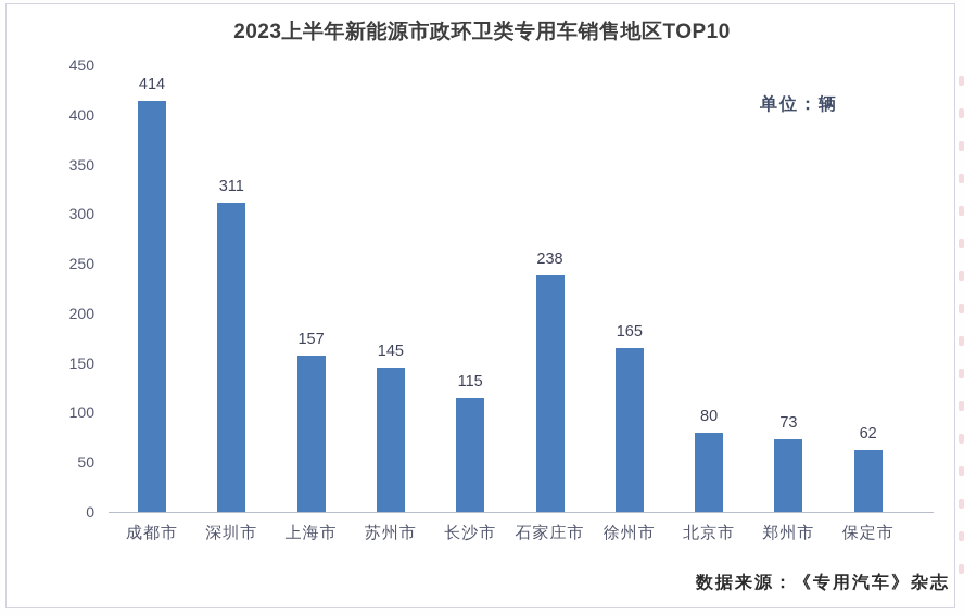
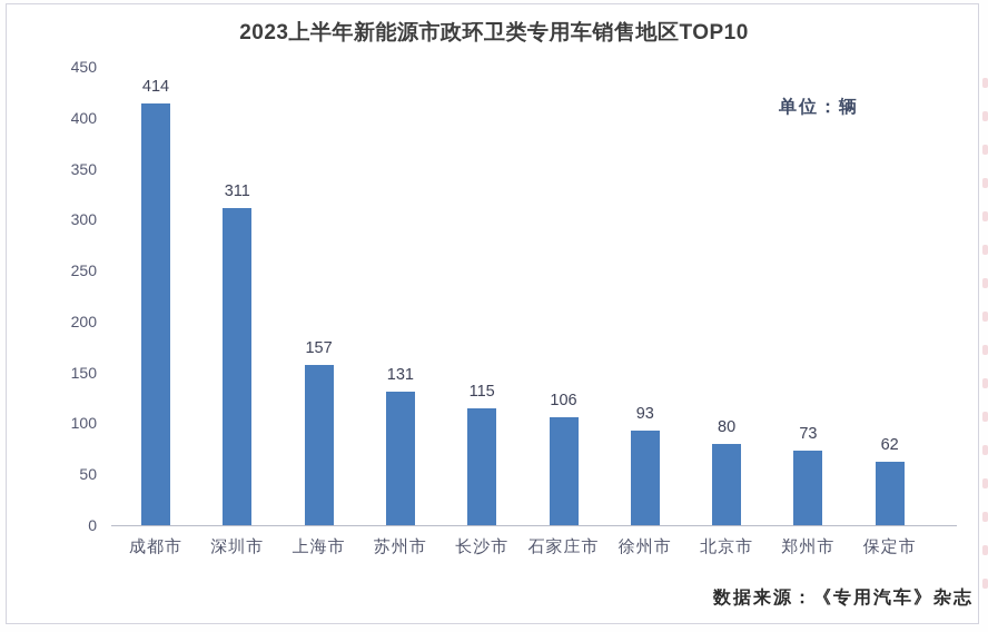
苏州市: 145 -> 131
石家庄市: 238 -> 106
徐州市: 165 -> 93
